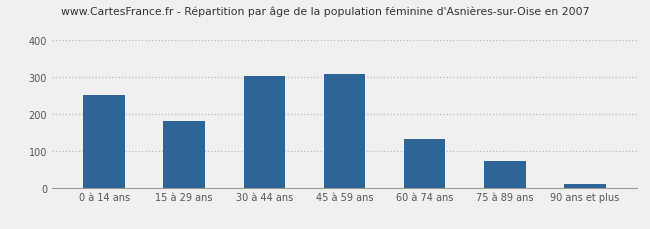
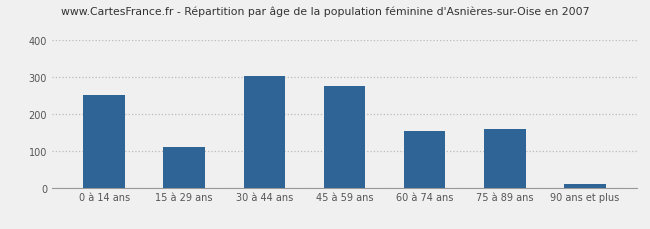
15 à 29 ans: 181 -> 110
45 à 59 ans: 309 -> 275
60 à 74 ans: 132 -> 155
75 à 89 ans: 71 -> 160
